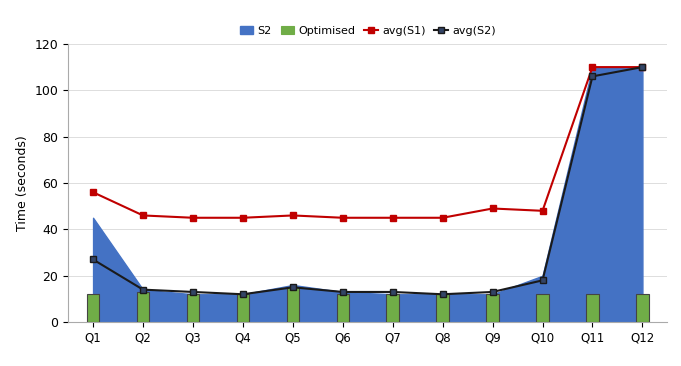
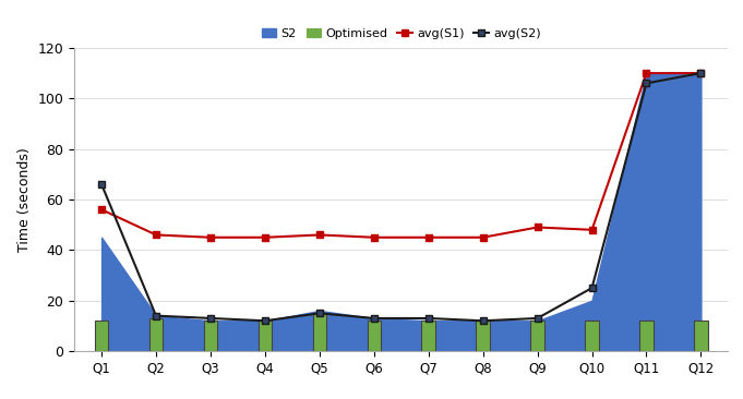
avg(S2)/Q1: 27 -> 66
avg(S2)/Q10: 18 -> 25
